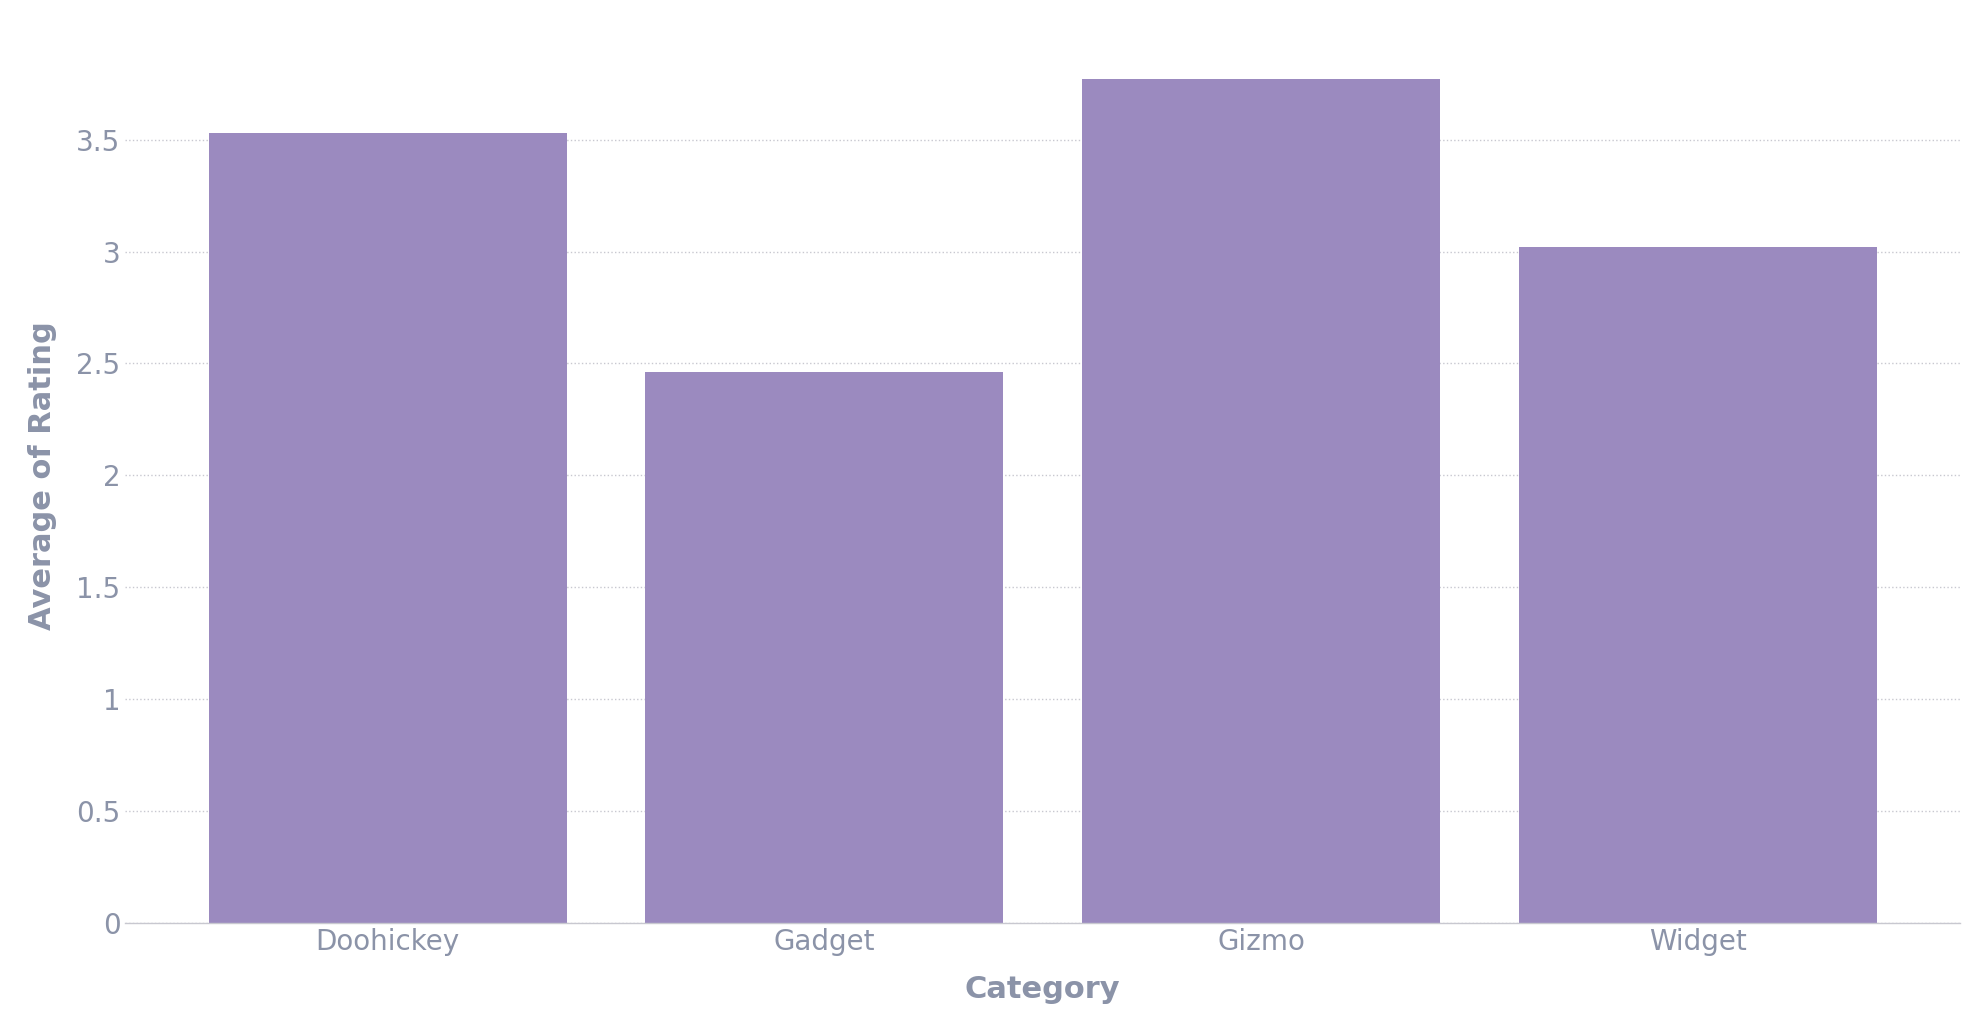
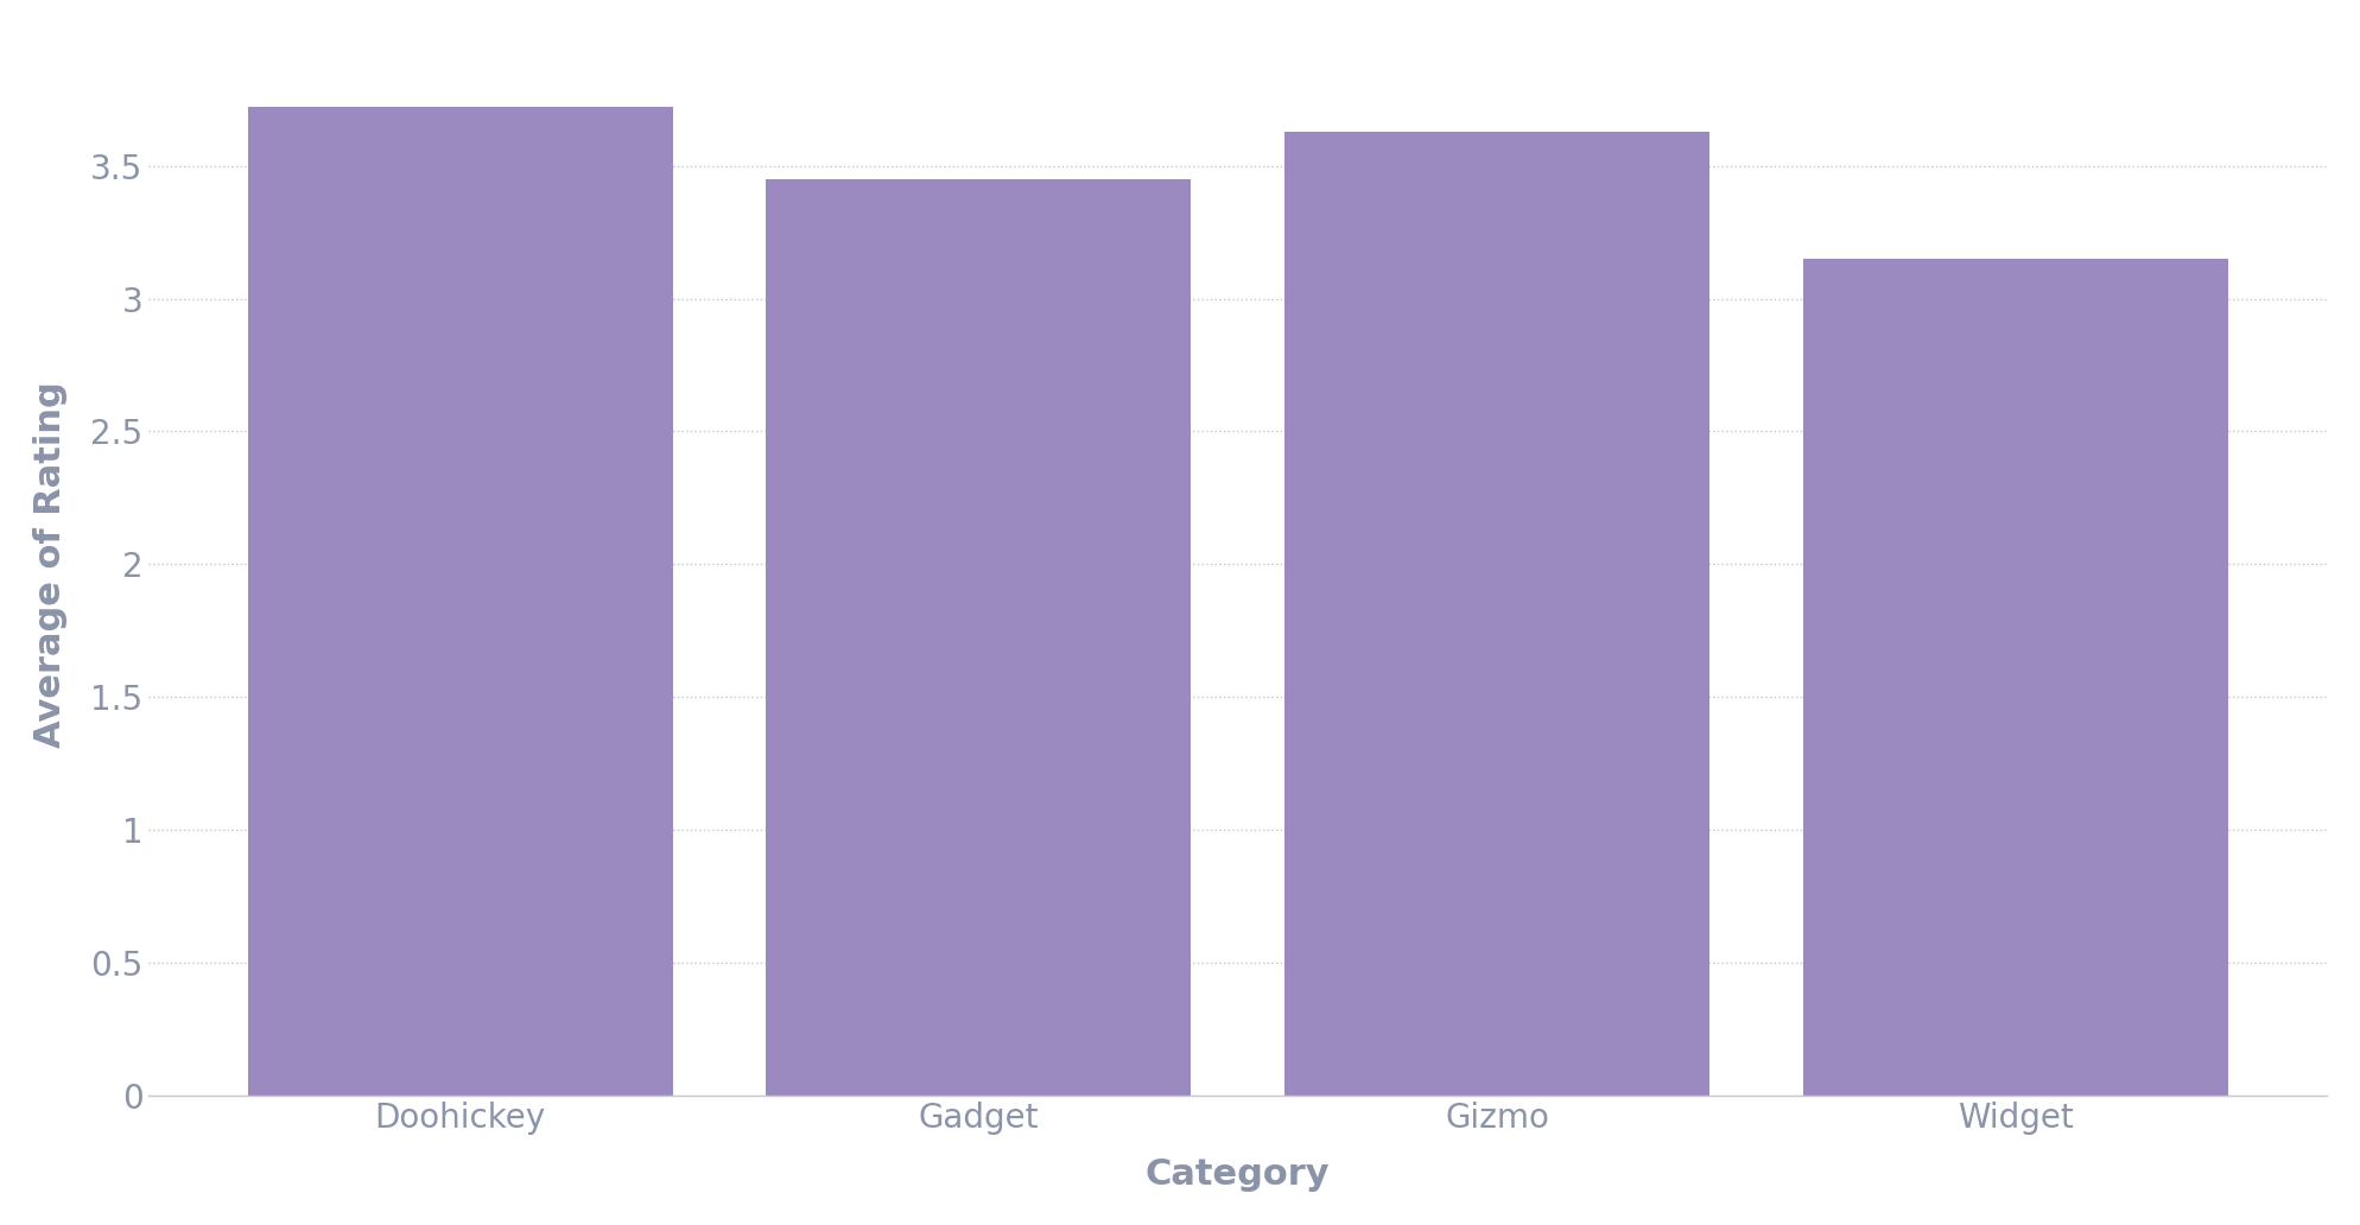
Doohickey: 3.53 -> 3.72
Gadget: 2.46 -> 3.45
Gizmo: 3.77 -> 3.63
Widget: 3.02 -> 3.15
